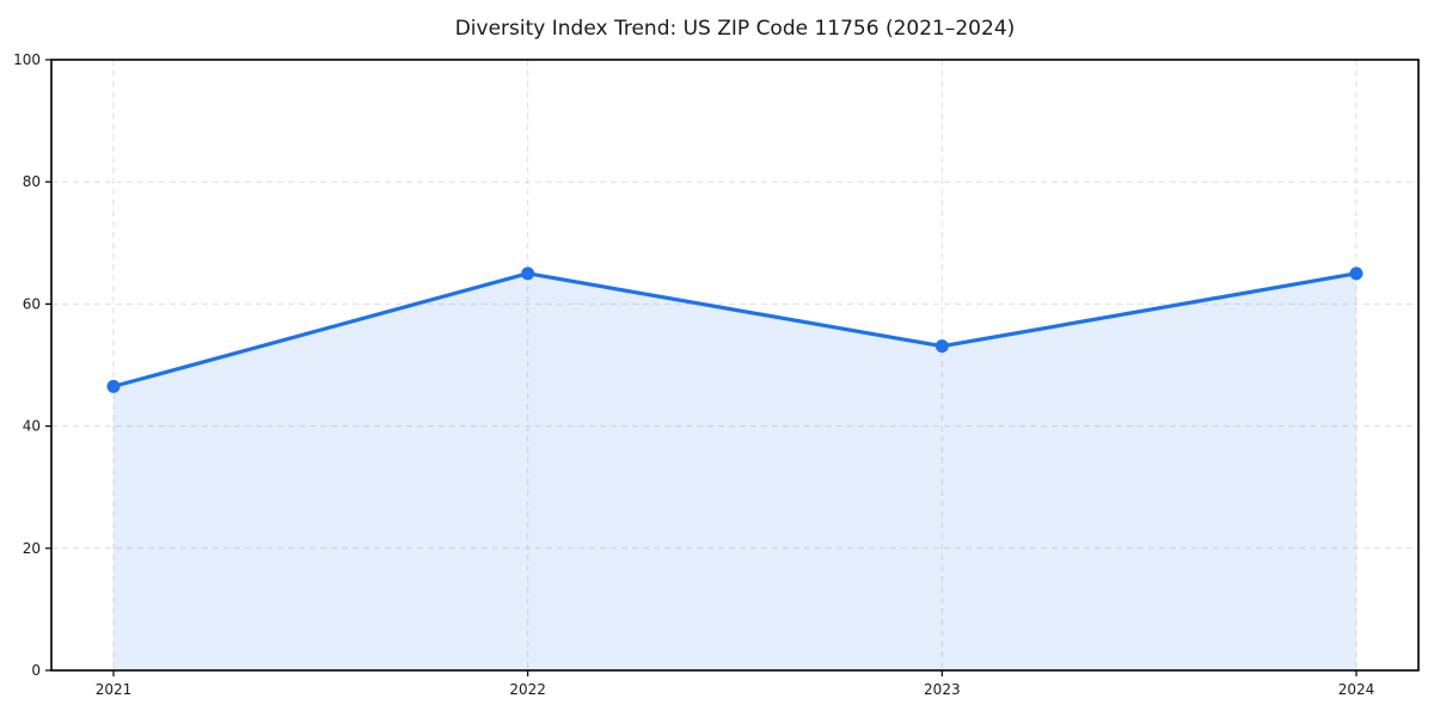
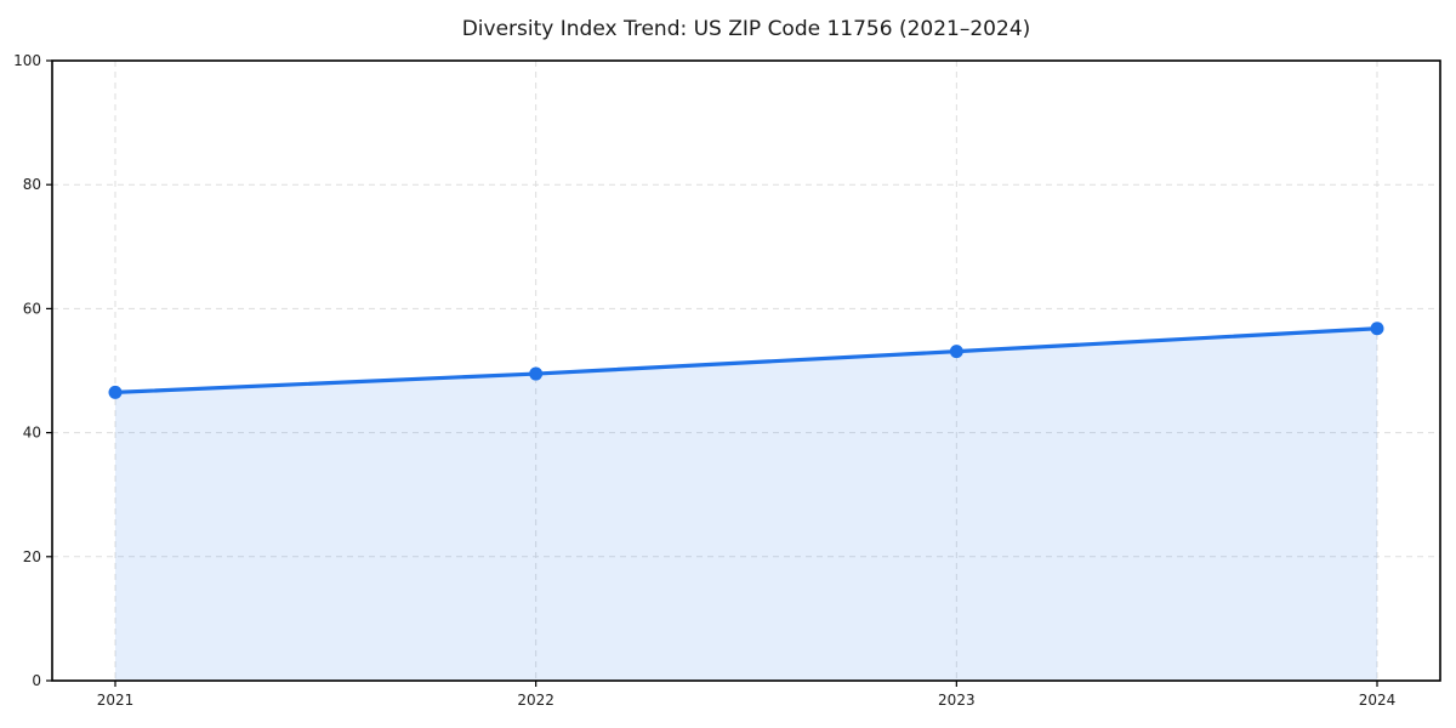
2022: 65 -> 50
2024: 65 -> 57
